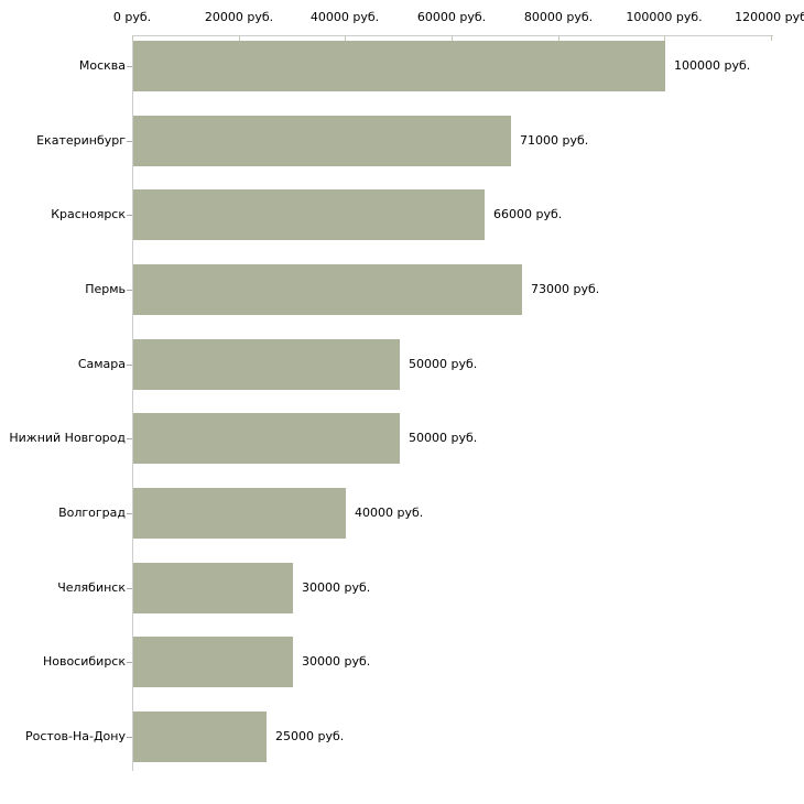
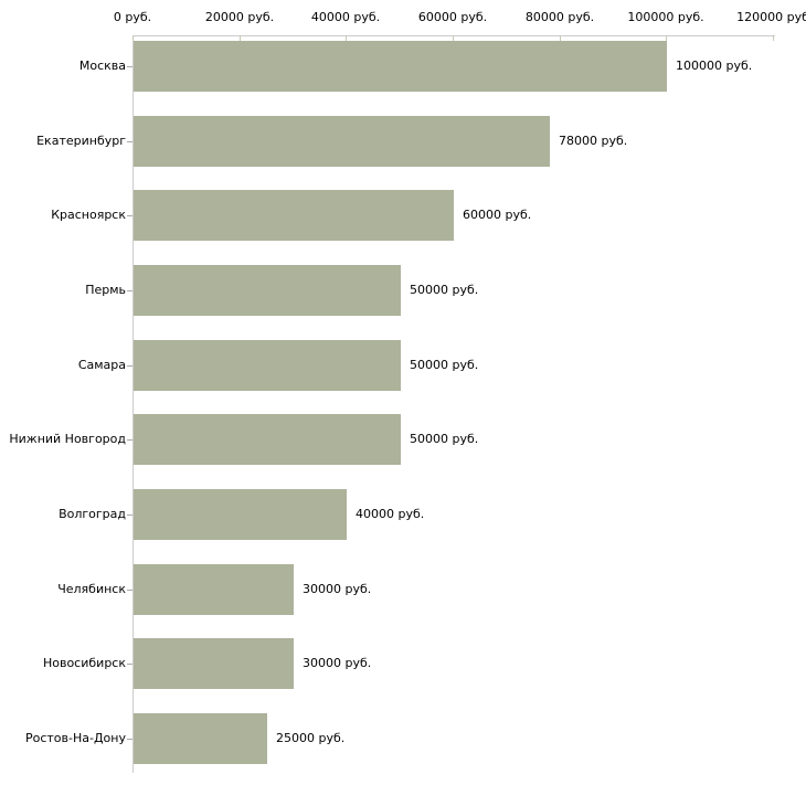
Екатеринбург: 71000 -> 78000
Красноярск: 66000 -> 60000
Пермь: 73000 -> 50000
